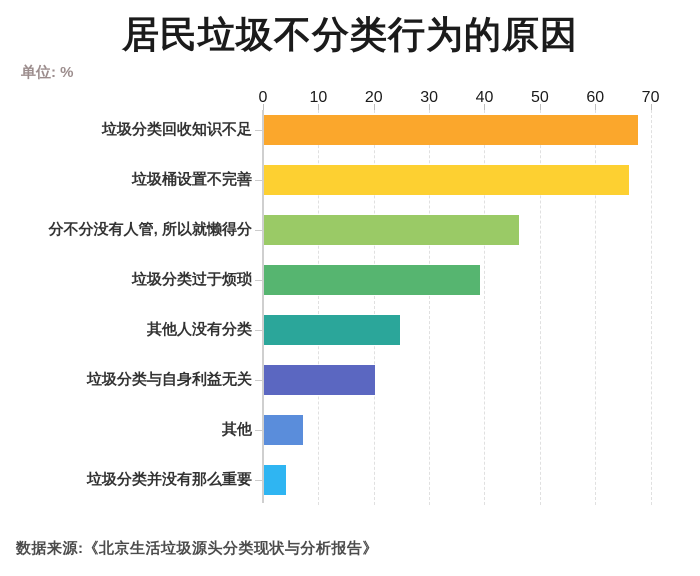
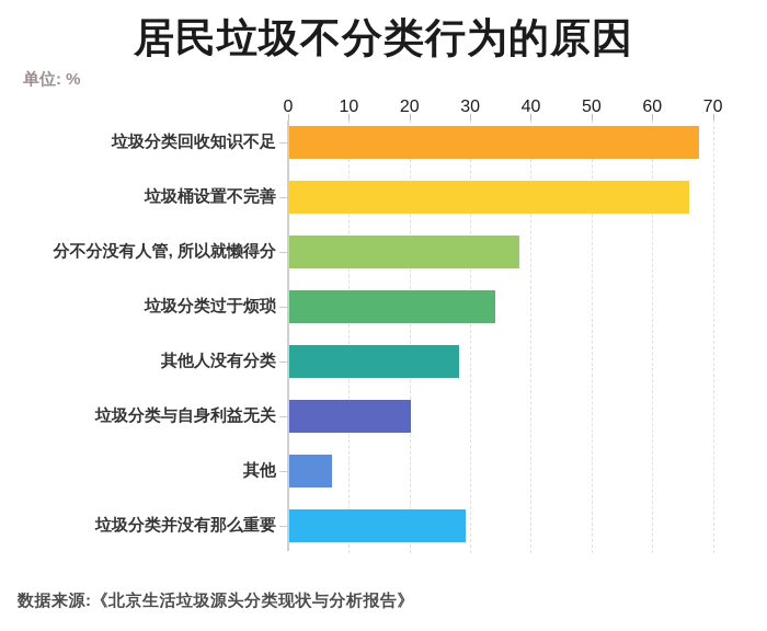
分不分没有人管, 所以就懒得分: 46 -> 38
垃圾分类过于烦琐: 39 -> 34
其他人没有分类: 24 -> 28
垃圾分类并没有那么重要: 4 -> 29
